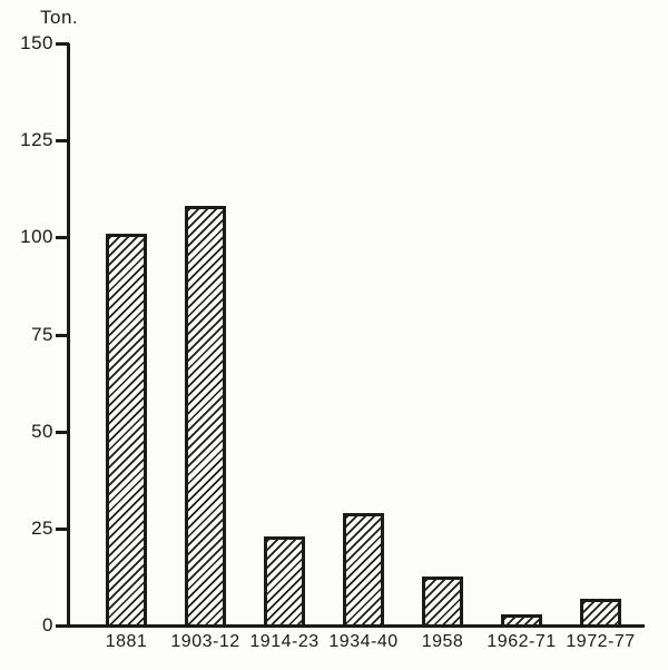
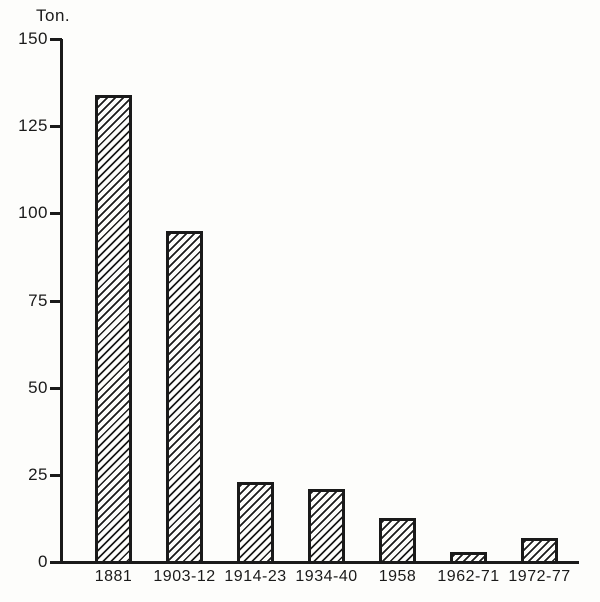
1881: 101 -> 134
1903-12: 108 -> 95
1934-40: 29 -> 21
